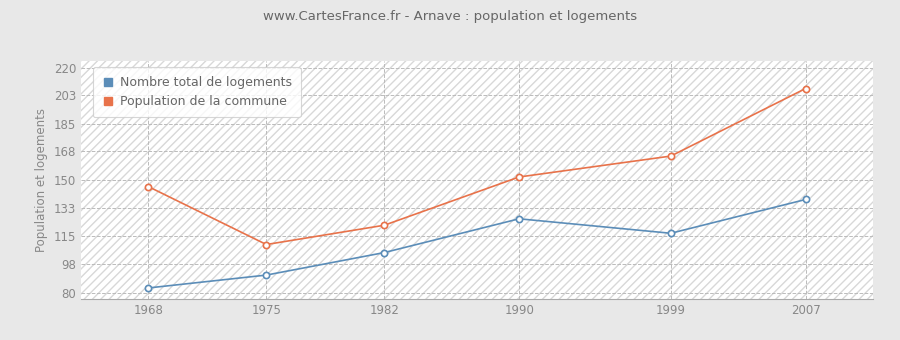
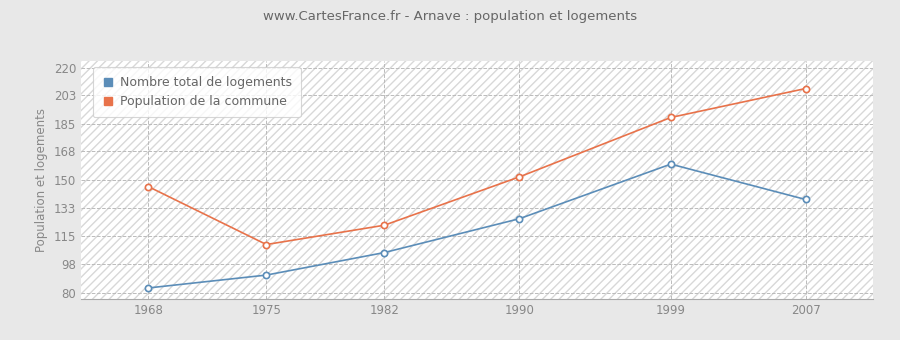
Nombre total de logements/1999: 117 -> 160
Population de la commune/1999: 165 -> 189
